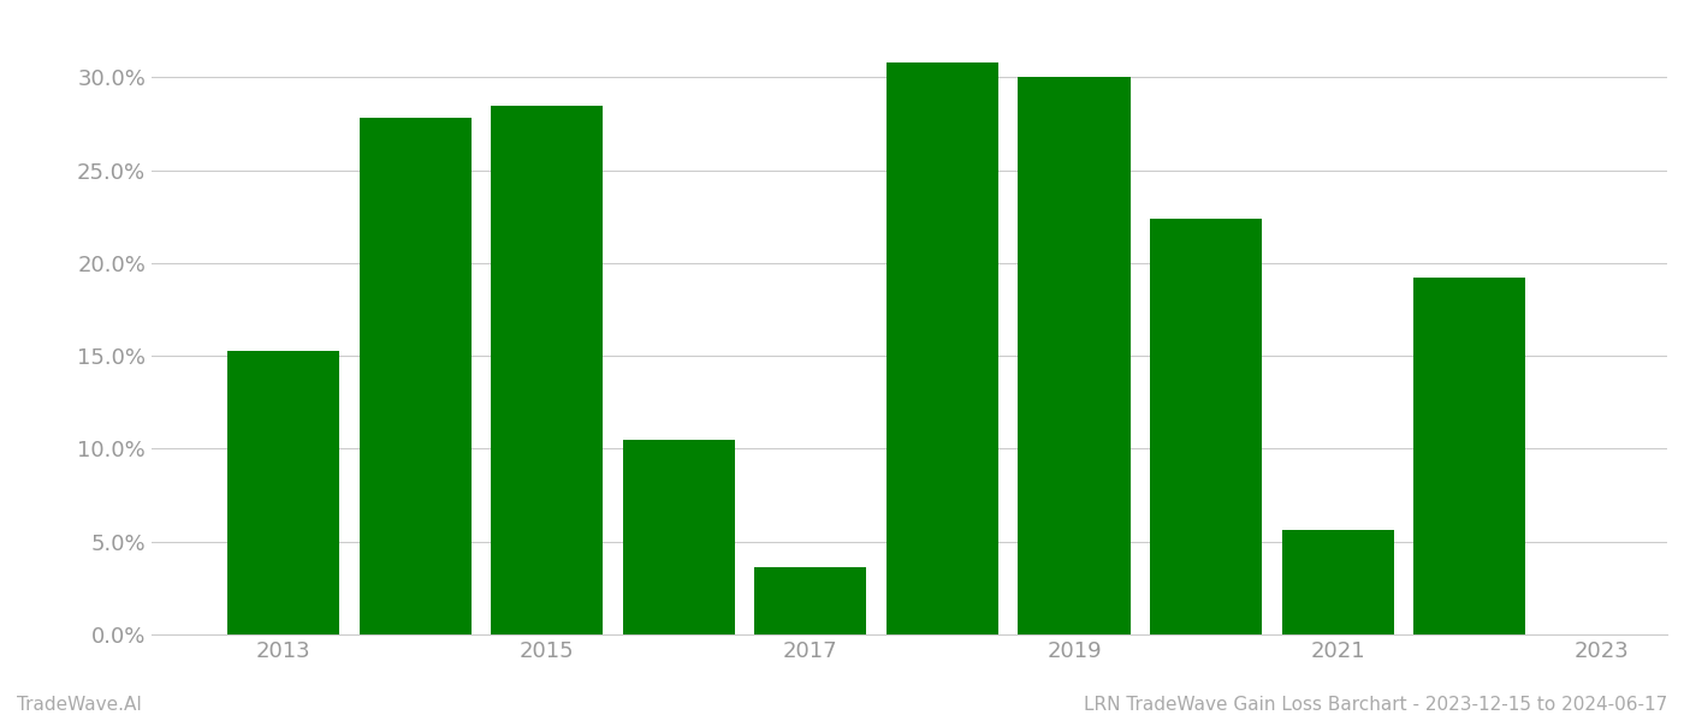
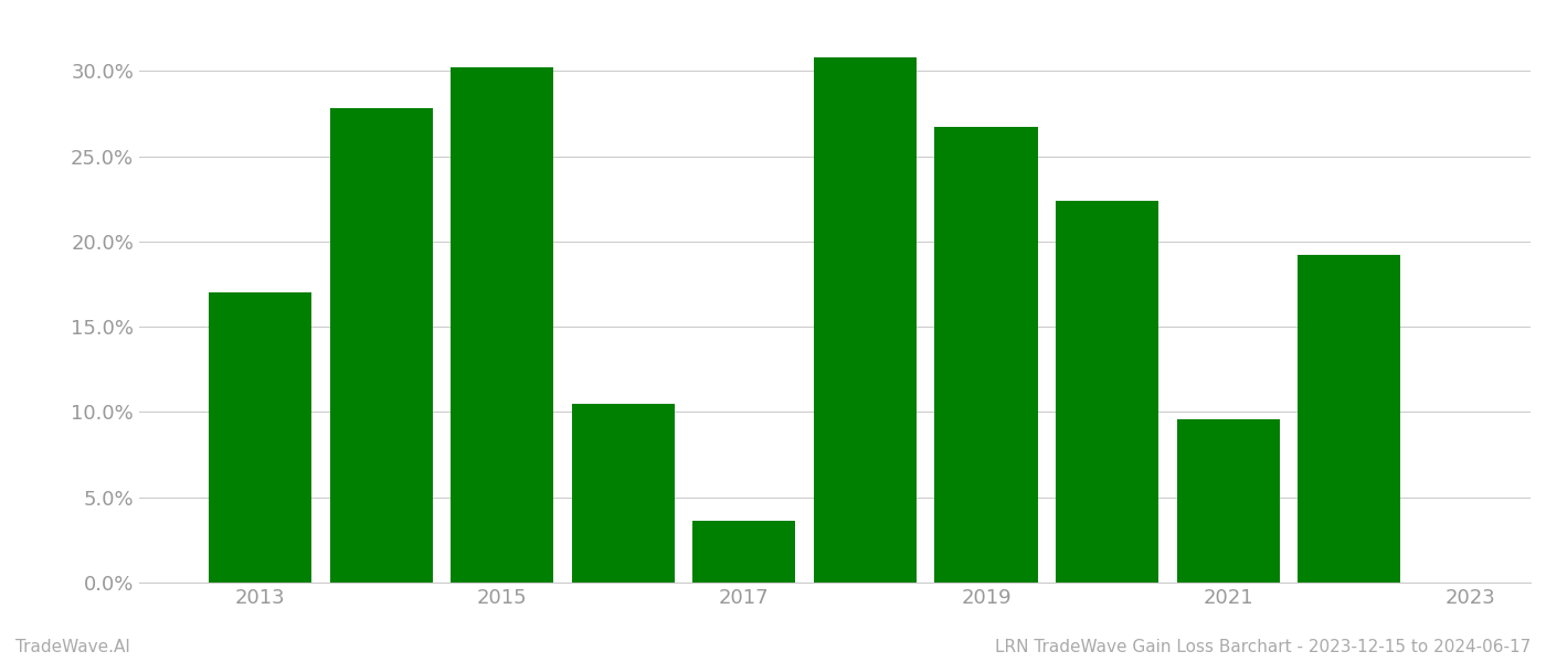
2013: 15.3% -> 17.0%
2015: 28.5% -> 30.2%
2019: 30.0% -> 26.7%
2021: 5.6% -> 9.6%
